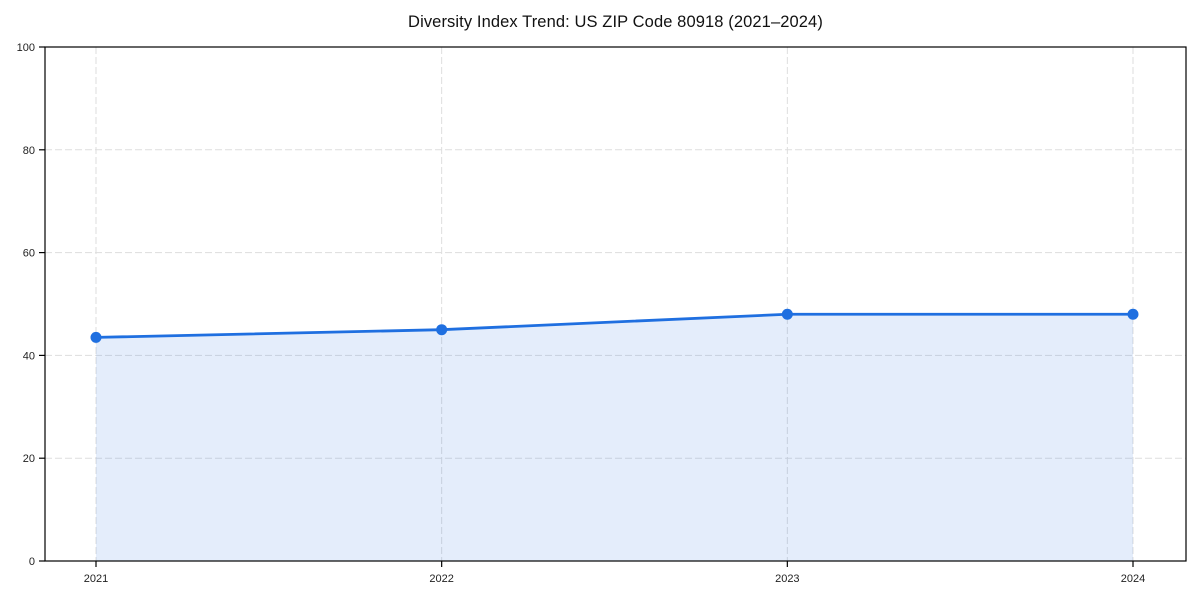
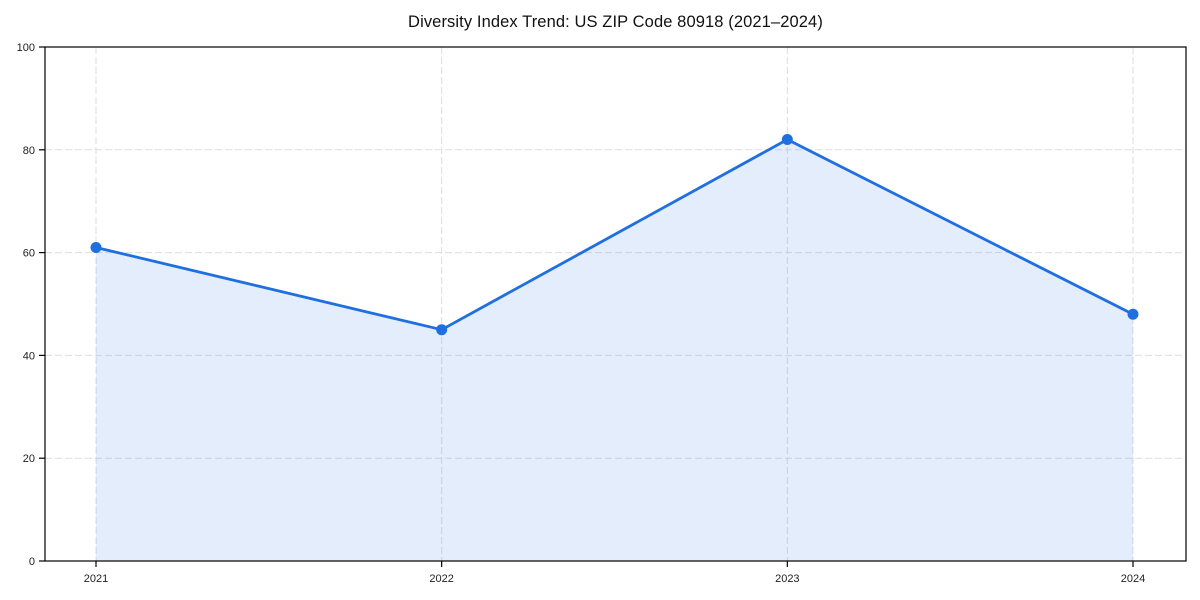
2021: 44 -> 61
2023: 48 -> 82
